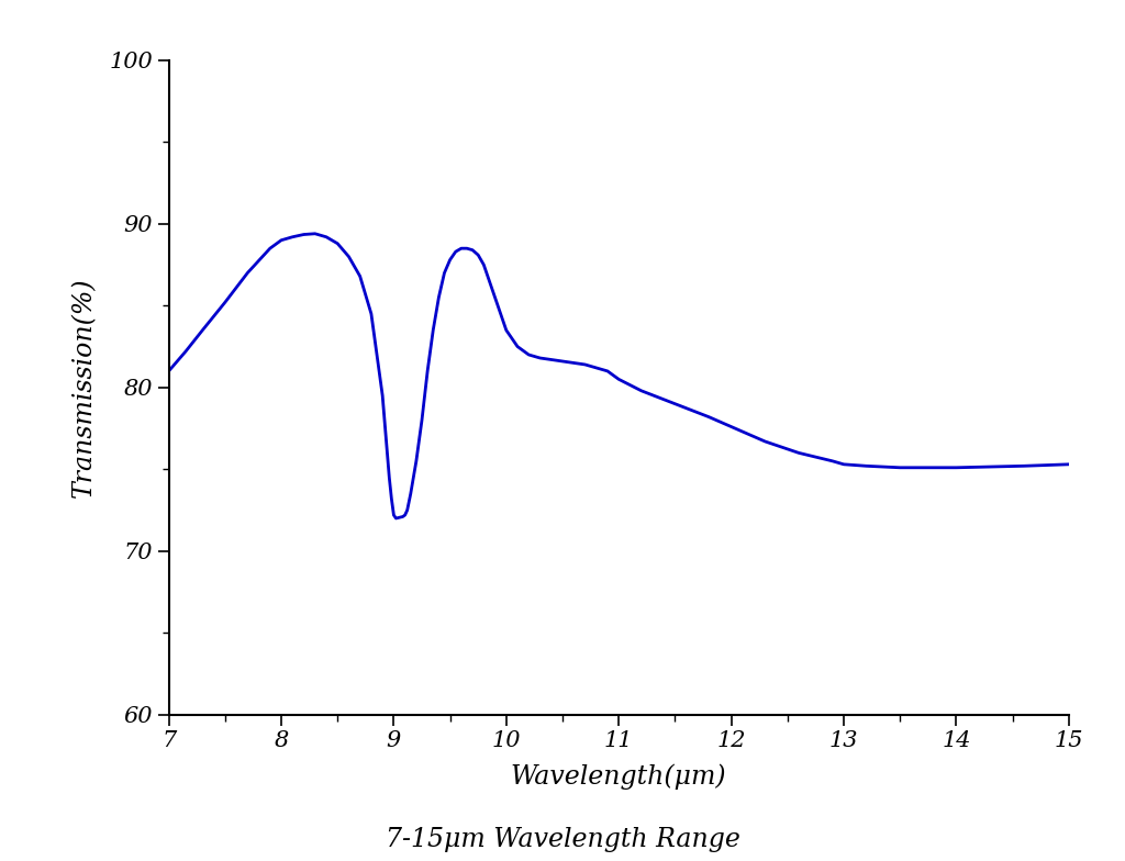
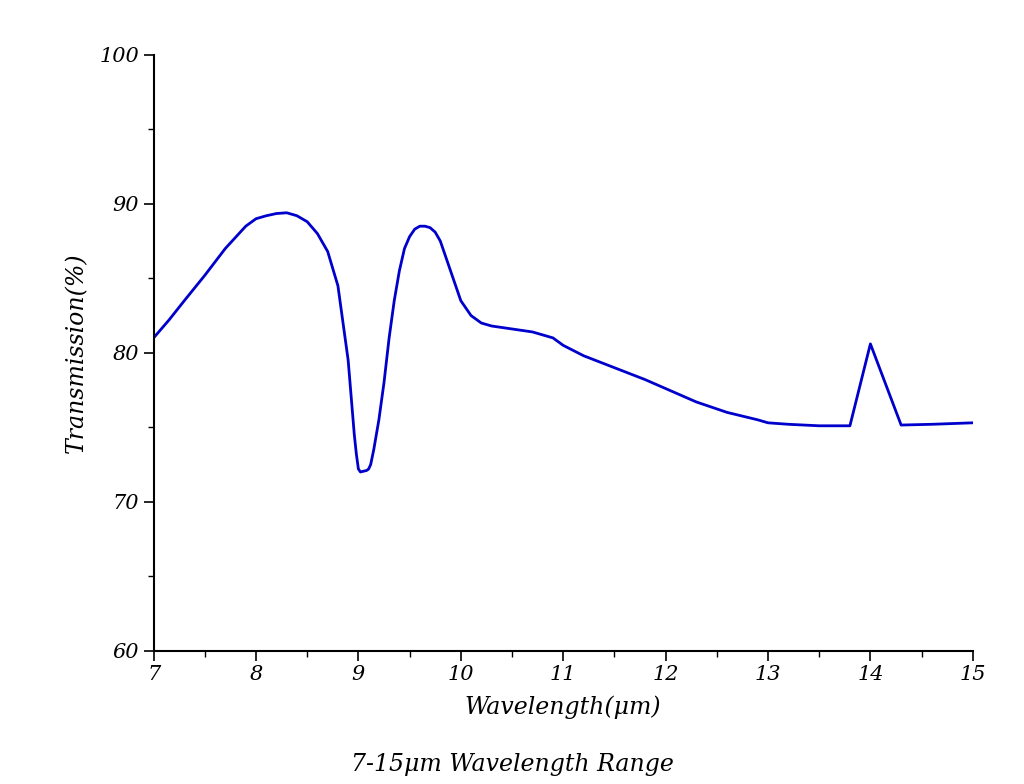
14: 75.1 -> 80.6
